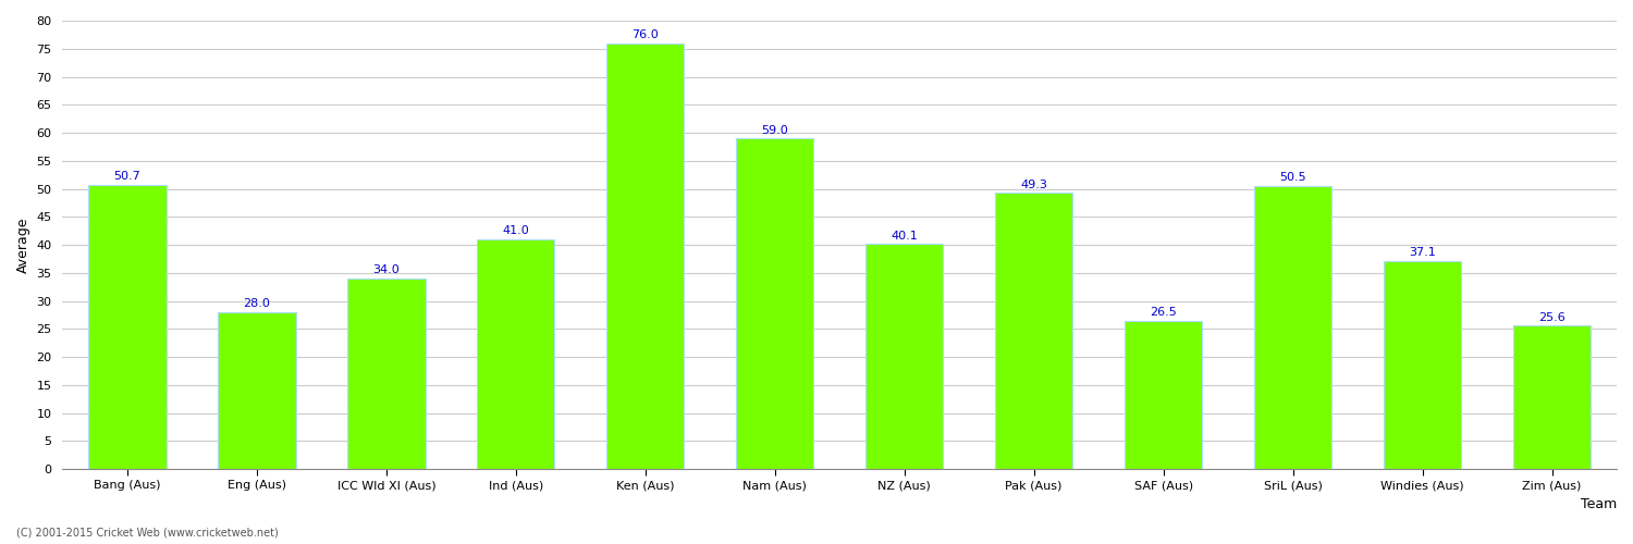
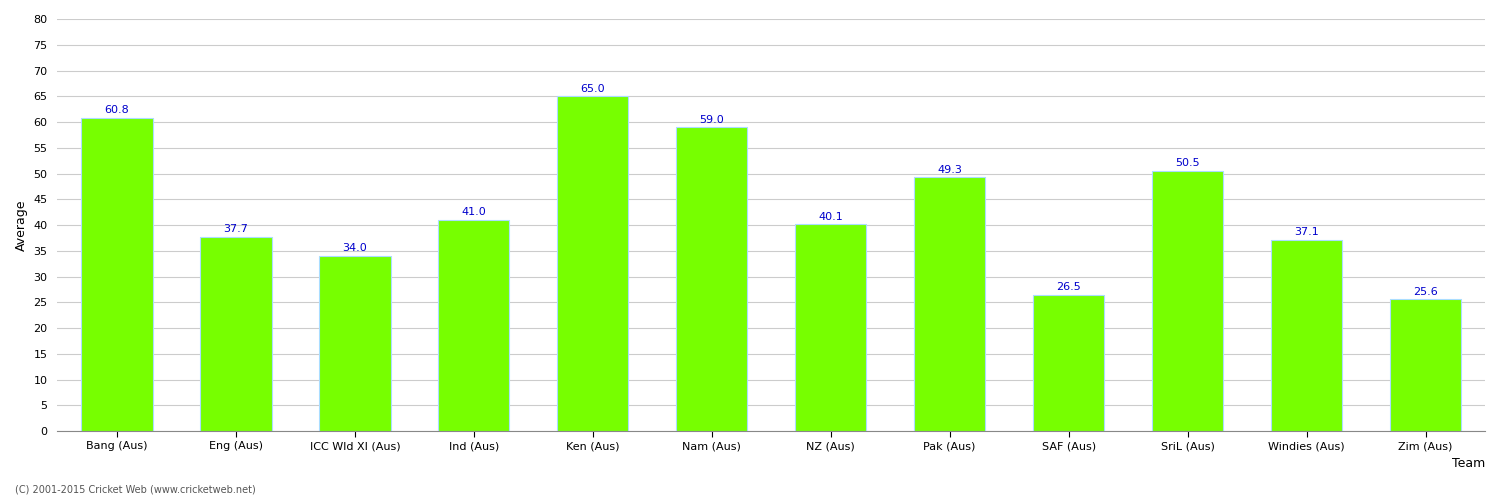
Bang (Aus): 50.7 -> 60.8
Eng (Aus): 28.0 -> 37.7
Ken (Aus): 76.0 -> 65.0
